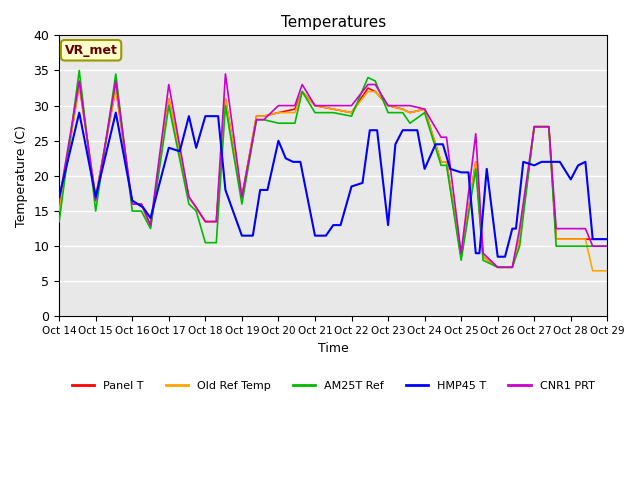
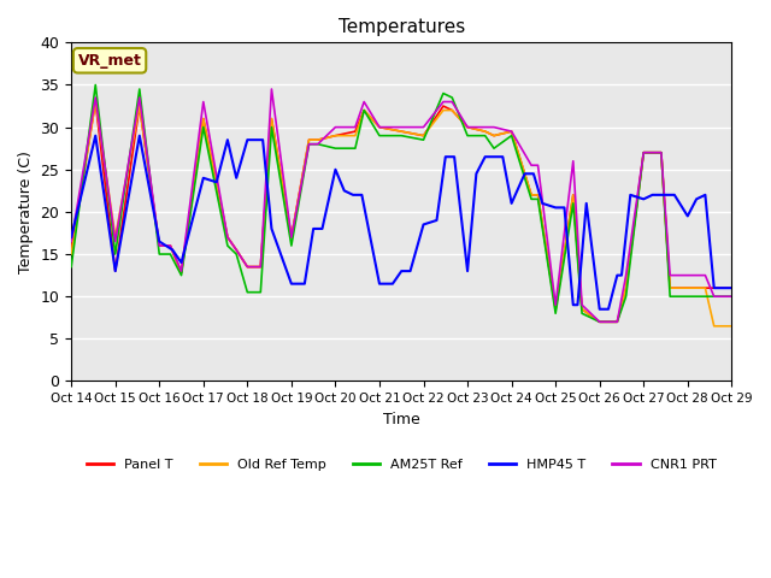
Panel T/Oct 15: 17.0 -> 13.0
HMP45 T/Oct 15: 17.0 -> 13.0
